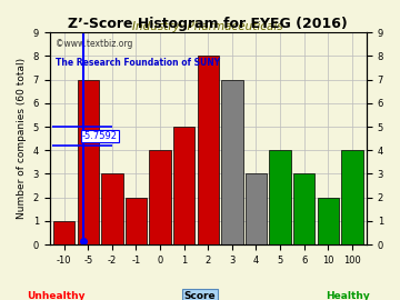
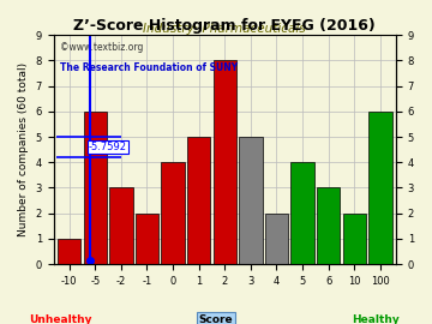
-5: 7 -> 6
3: 7 -> 5
4: 3 -> 2
100: 4 -> 6
